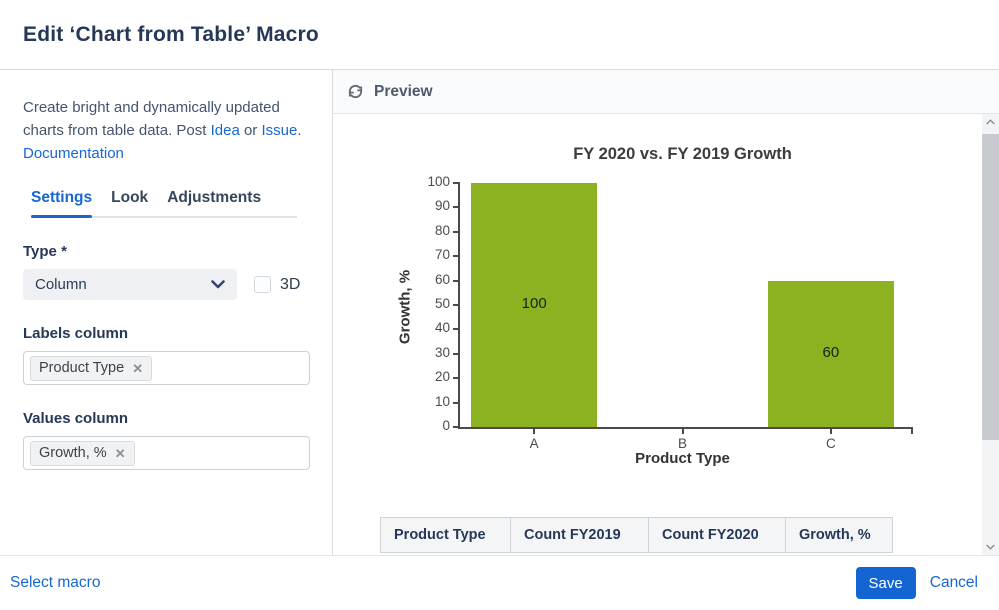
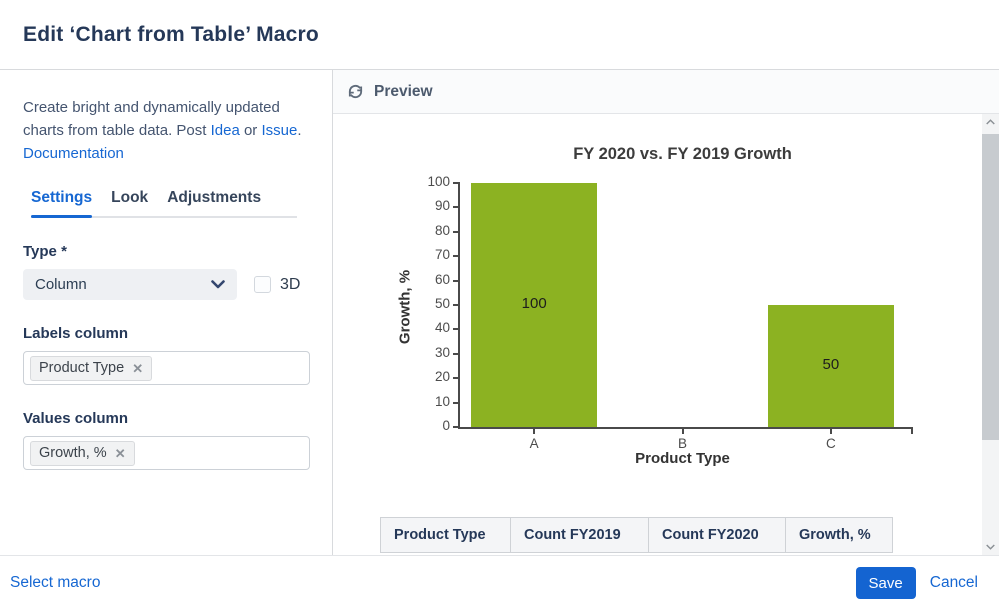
C: 60 -> 50
